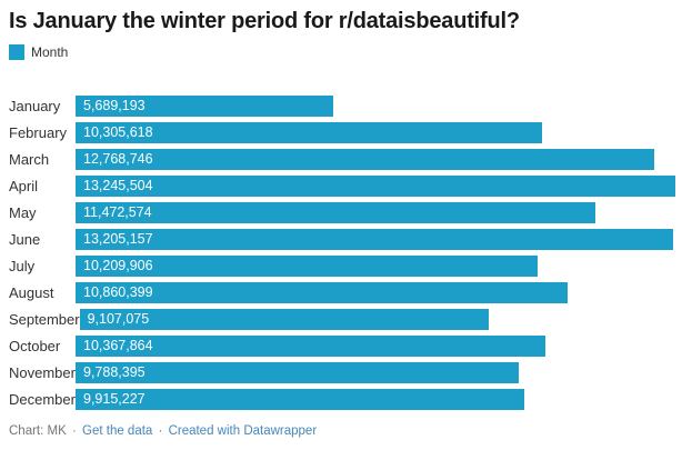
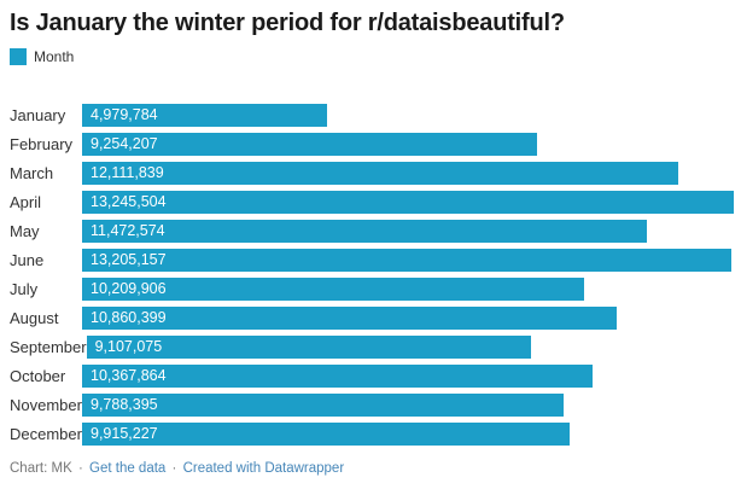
January: 5,689,193 -> 4,979,784
February: 10,305,618 -> 9,254,207
March: 12,768,746 -> 12,111,839
